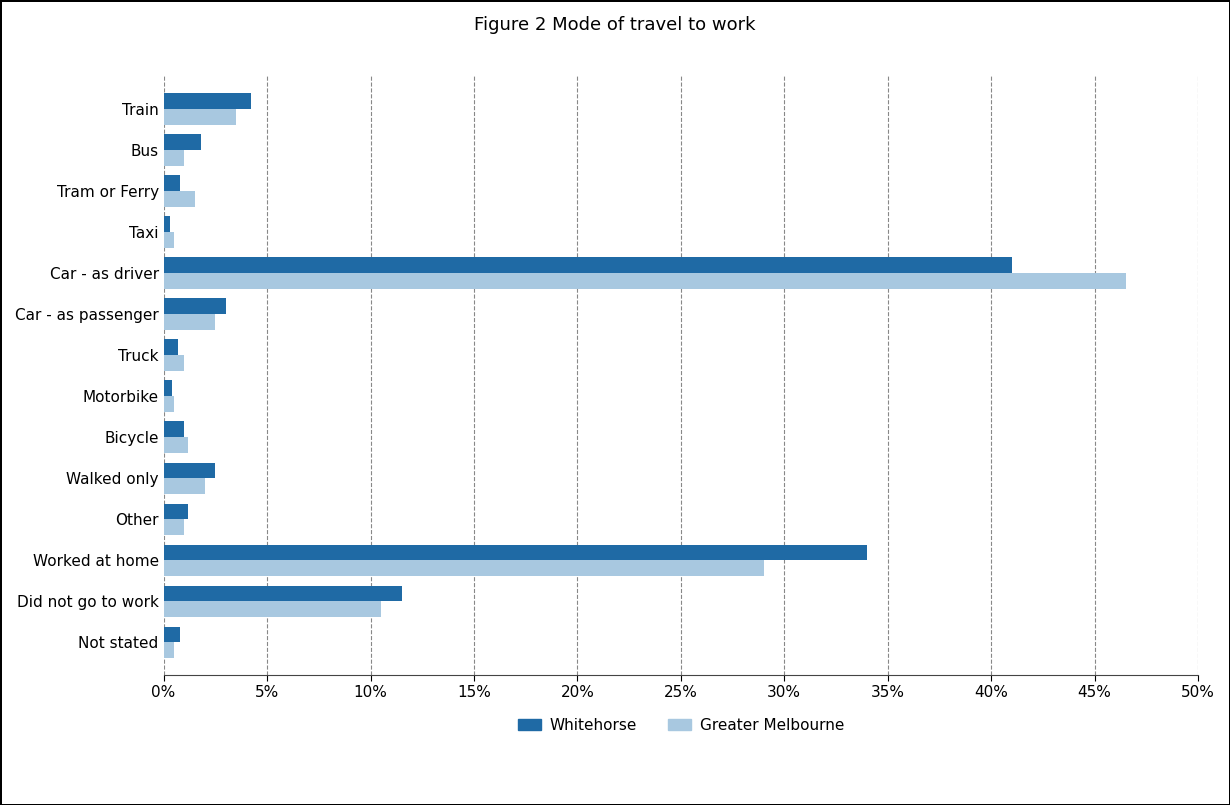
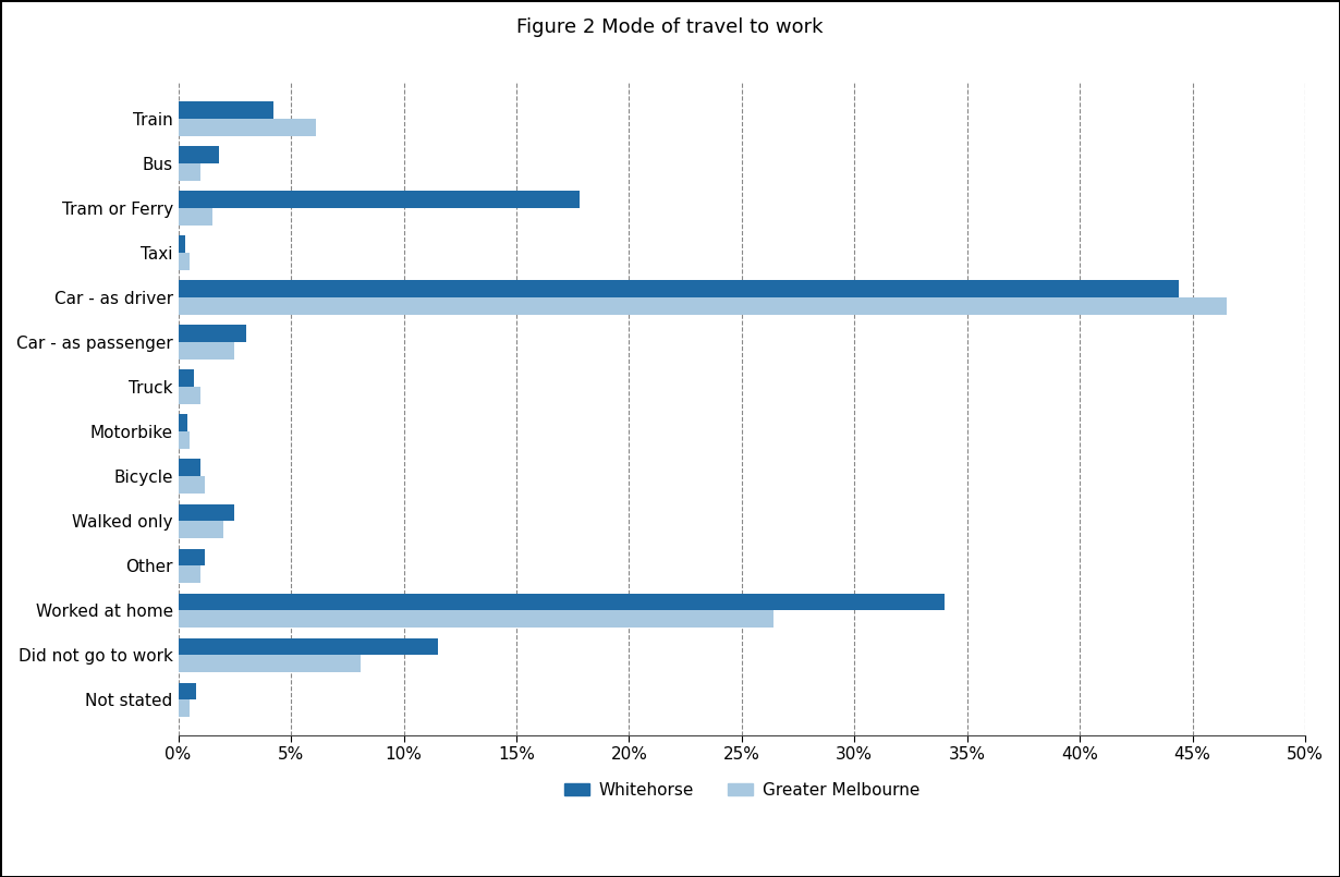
Greater Melbourne/Train: 3.5% -> 6.1%
Whitehorse/Tram or Ferry: 0.8% -> 17.8%
Whitehorse/Car - as driver: 41.0% -> 44.4%
Greater Melbourne/Worked at home: 29.0% -> 26.4%
Greater Melbourne/Did not go to work: 10.5% -> 8.1%
